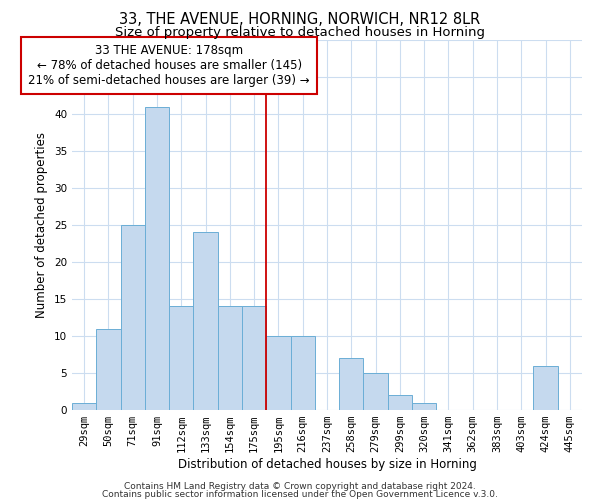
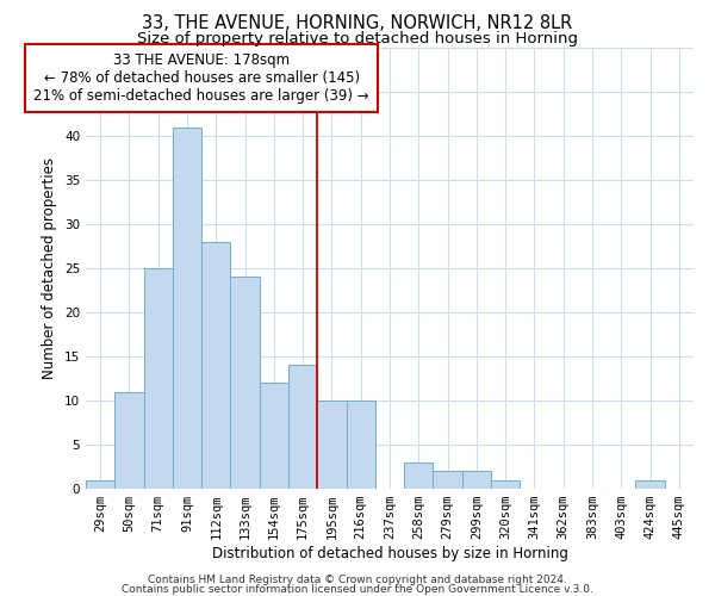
112sqm: 14 -> 28
154sqm: 14 -> 12
258sqm: 7 -> 3
279sqm: 5 -> 2
424sqm: 6 -> 1
